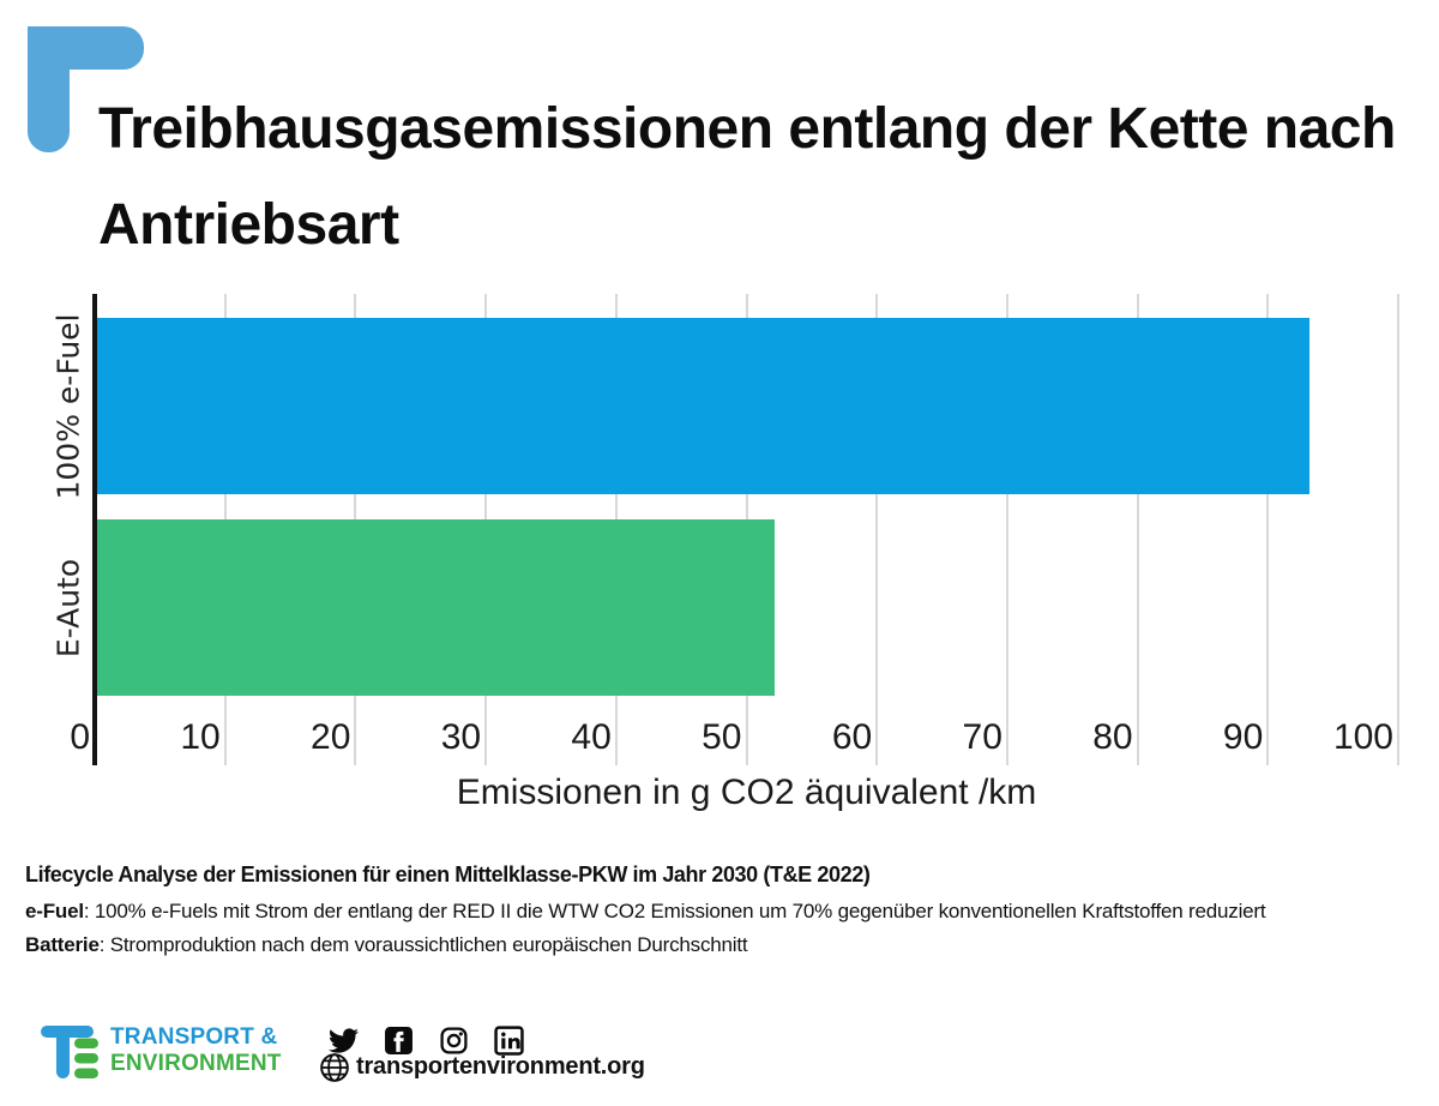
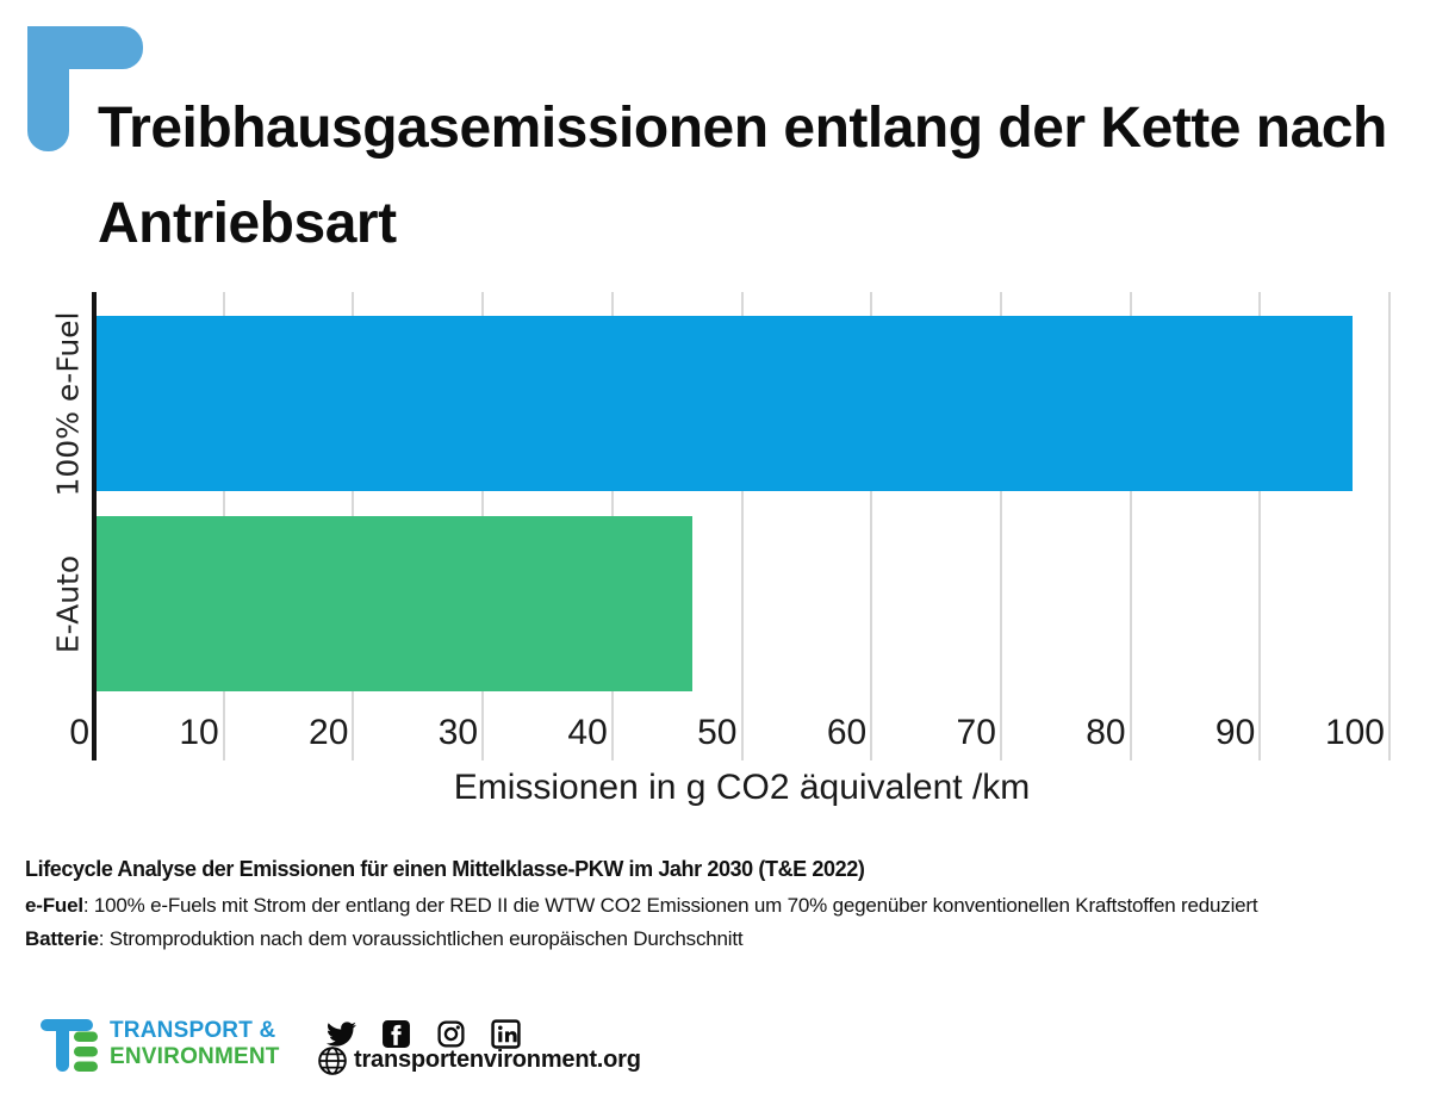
100% e-Fuel: 93 -> 97
E-Auto: 52 -> 46
